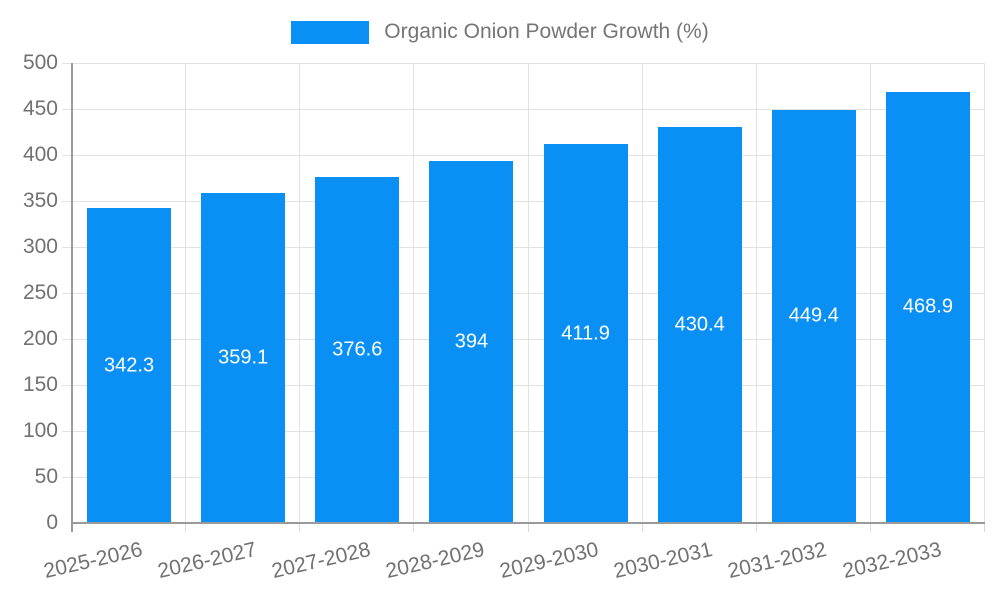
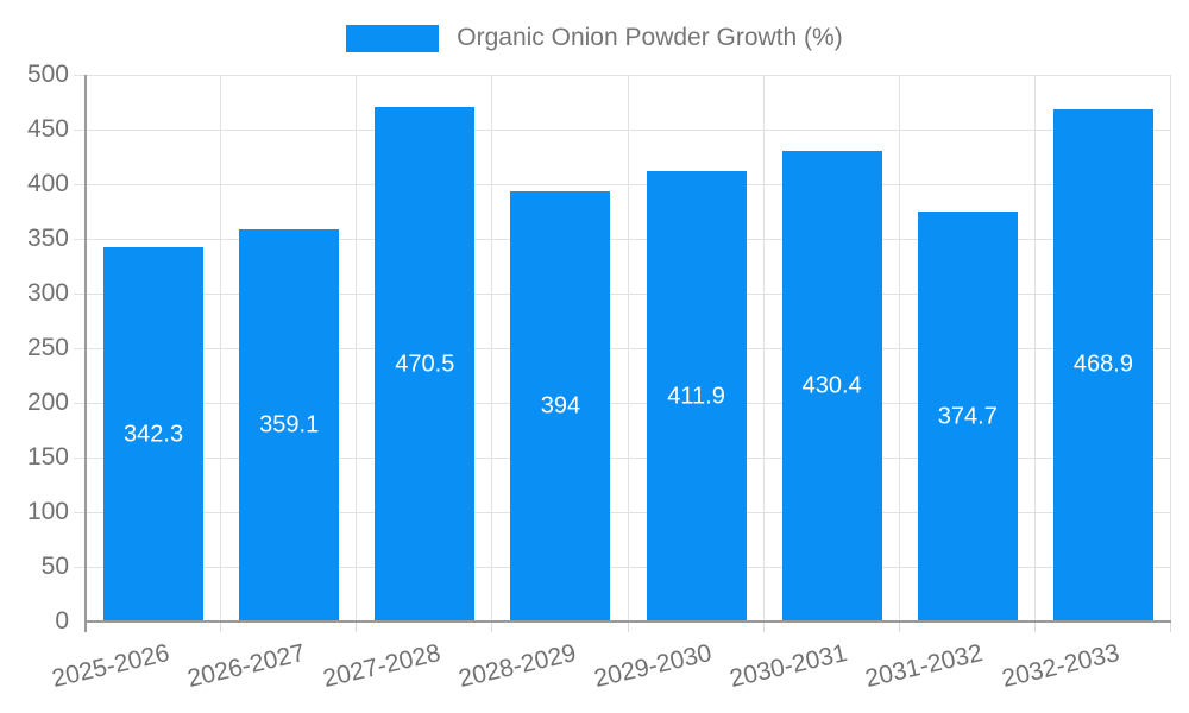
2027-2028: 376.6 -> 470.5
2031-2032: 449.4 -> 374.7
